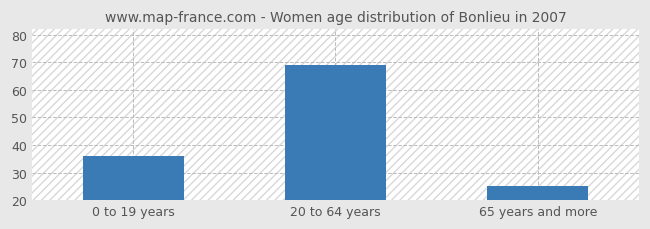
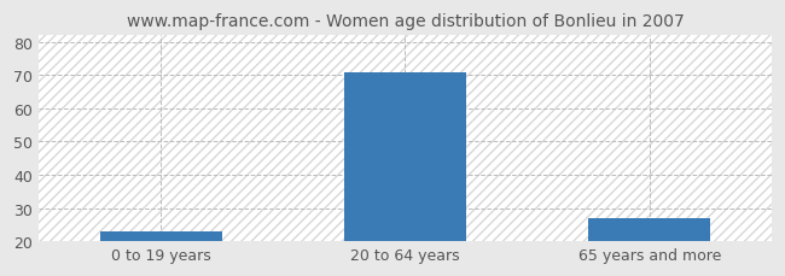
0 to 19 years: 36 -> 23
20 to 64 years: 69 -> 71
65 years and more: 25 -> 27
